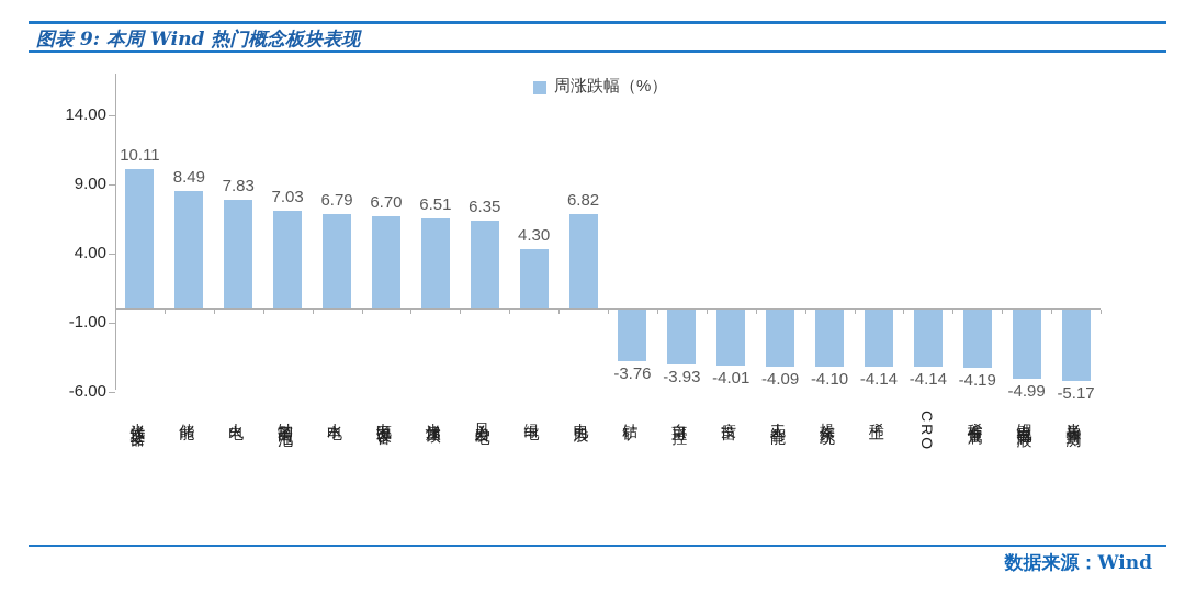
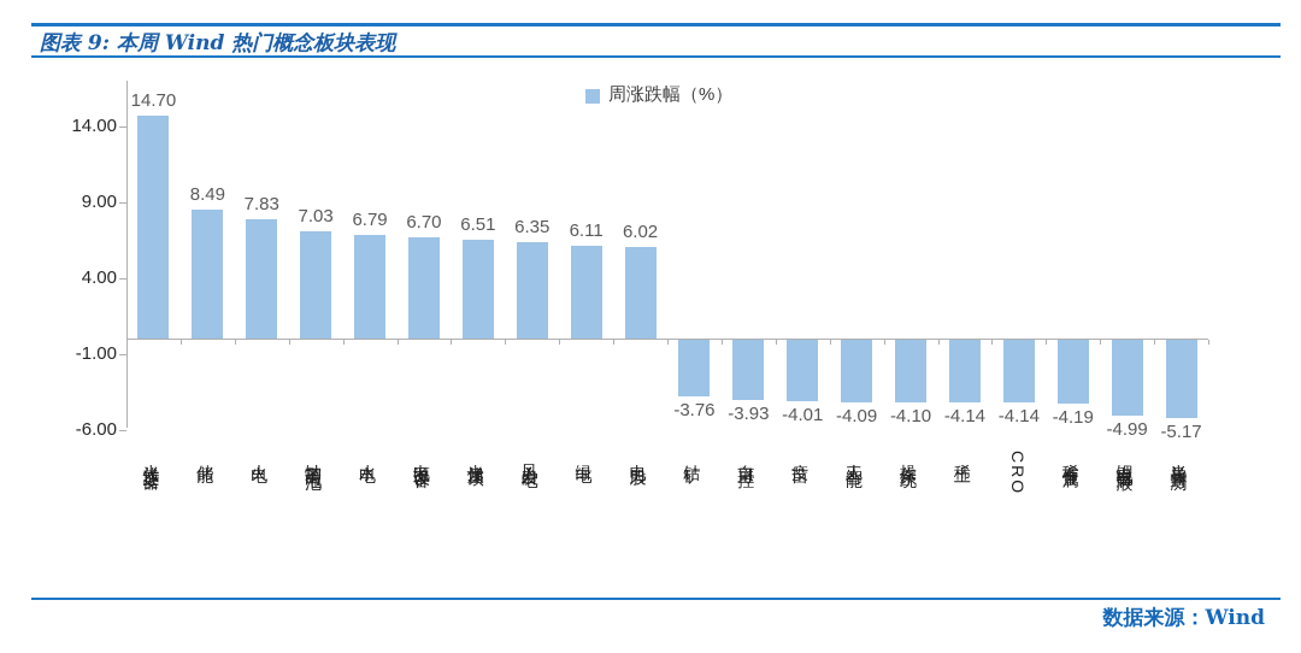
光伏逆变器: 10.11 -> 14.70
绿电: 4.30 -> 6.11
电力股: 6.82 -> 6.02
